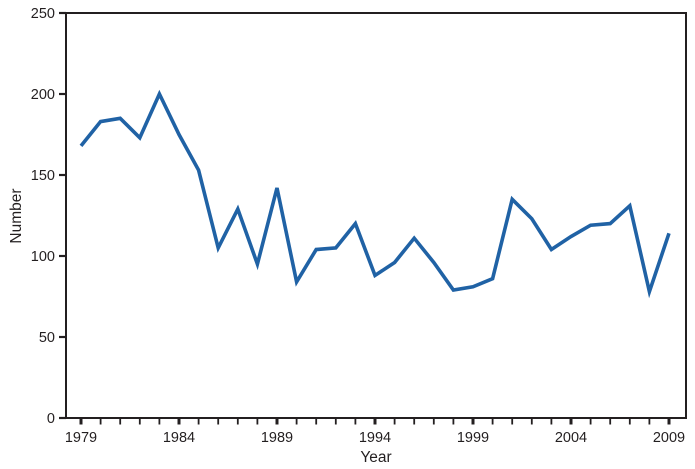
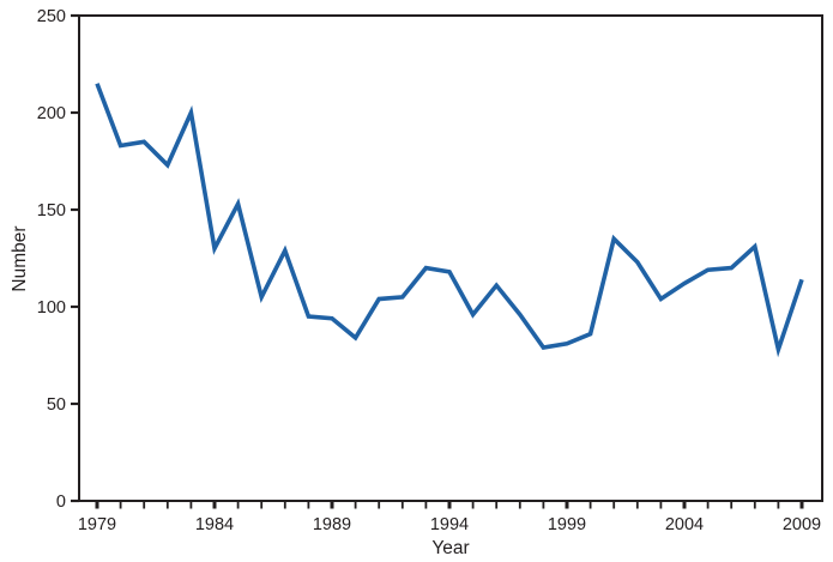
1979: 168 -> 215
1984: 175 -> 130
1989: 142 -> 94
1994: 88 -> 118
